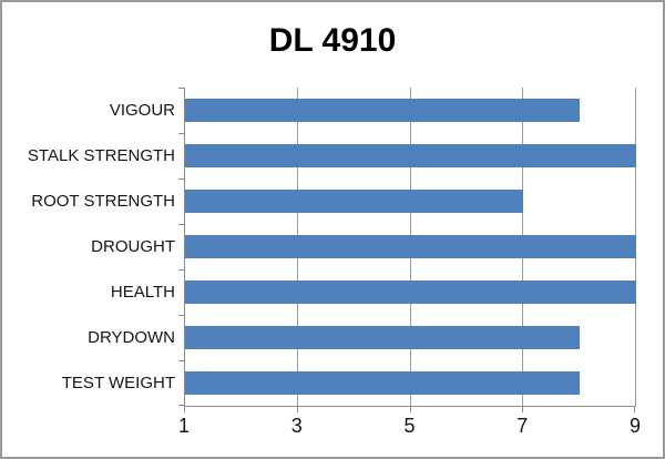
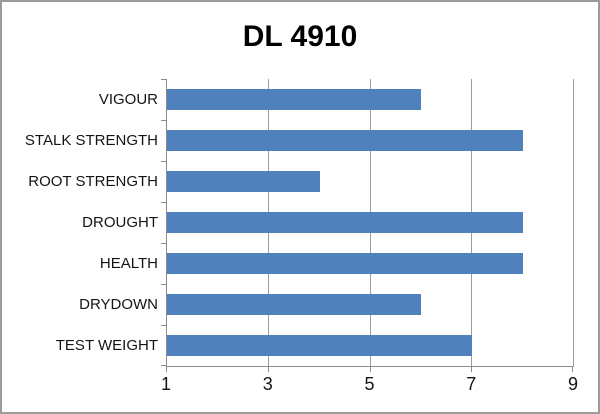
VIGOUR: 8 -> 6
STALK STRENGTH: 9 -> 8
ROOT STRENGTH: 7 -> 4
DROUGHT: 9 -> 8
HEALTH: 9 -> 8
DRYDOWN: 8 -> 6
TEST WEIGHT: 8 -> 7
